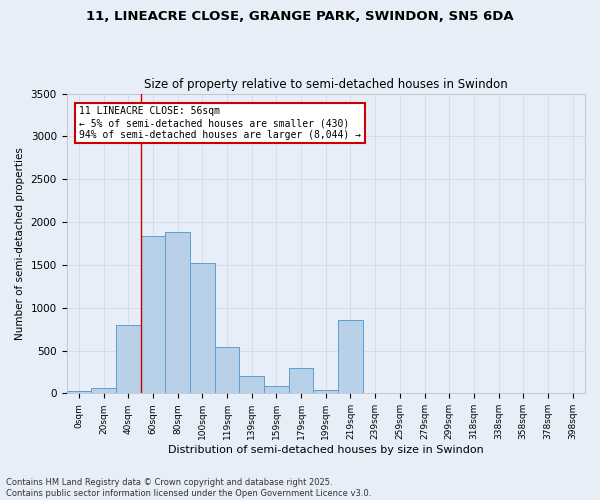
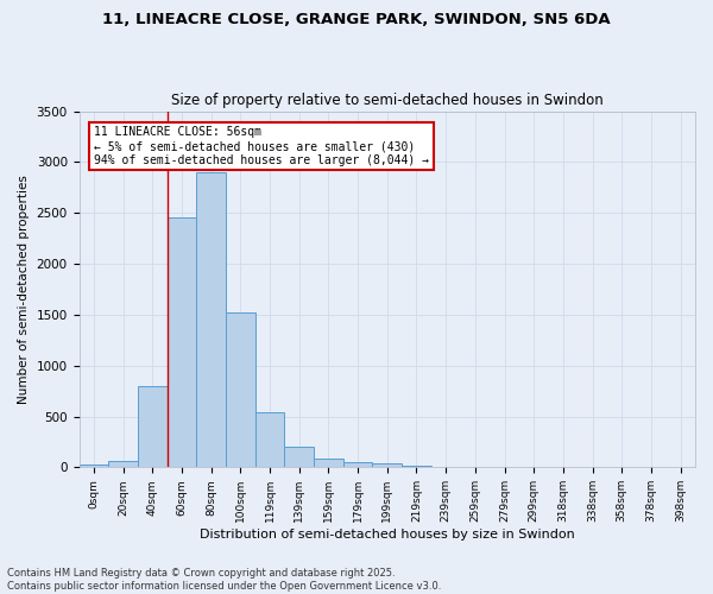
60sqm: 1840 -> 2450
80sqm: 1880 -> 2900
179sqm: 300 -> 60
219sqm: 860 -> 20
